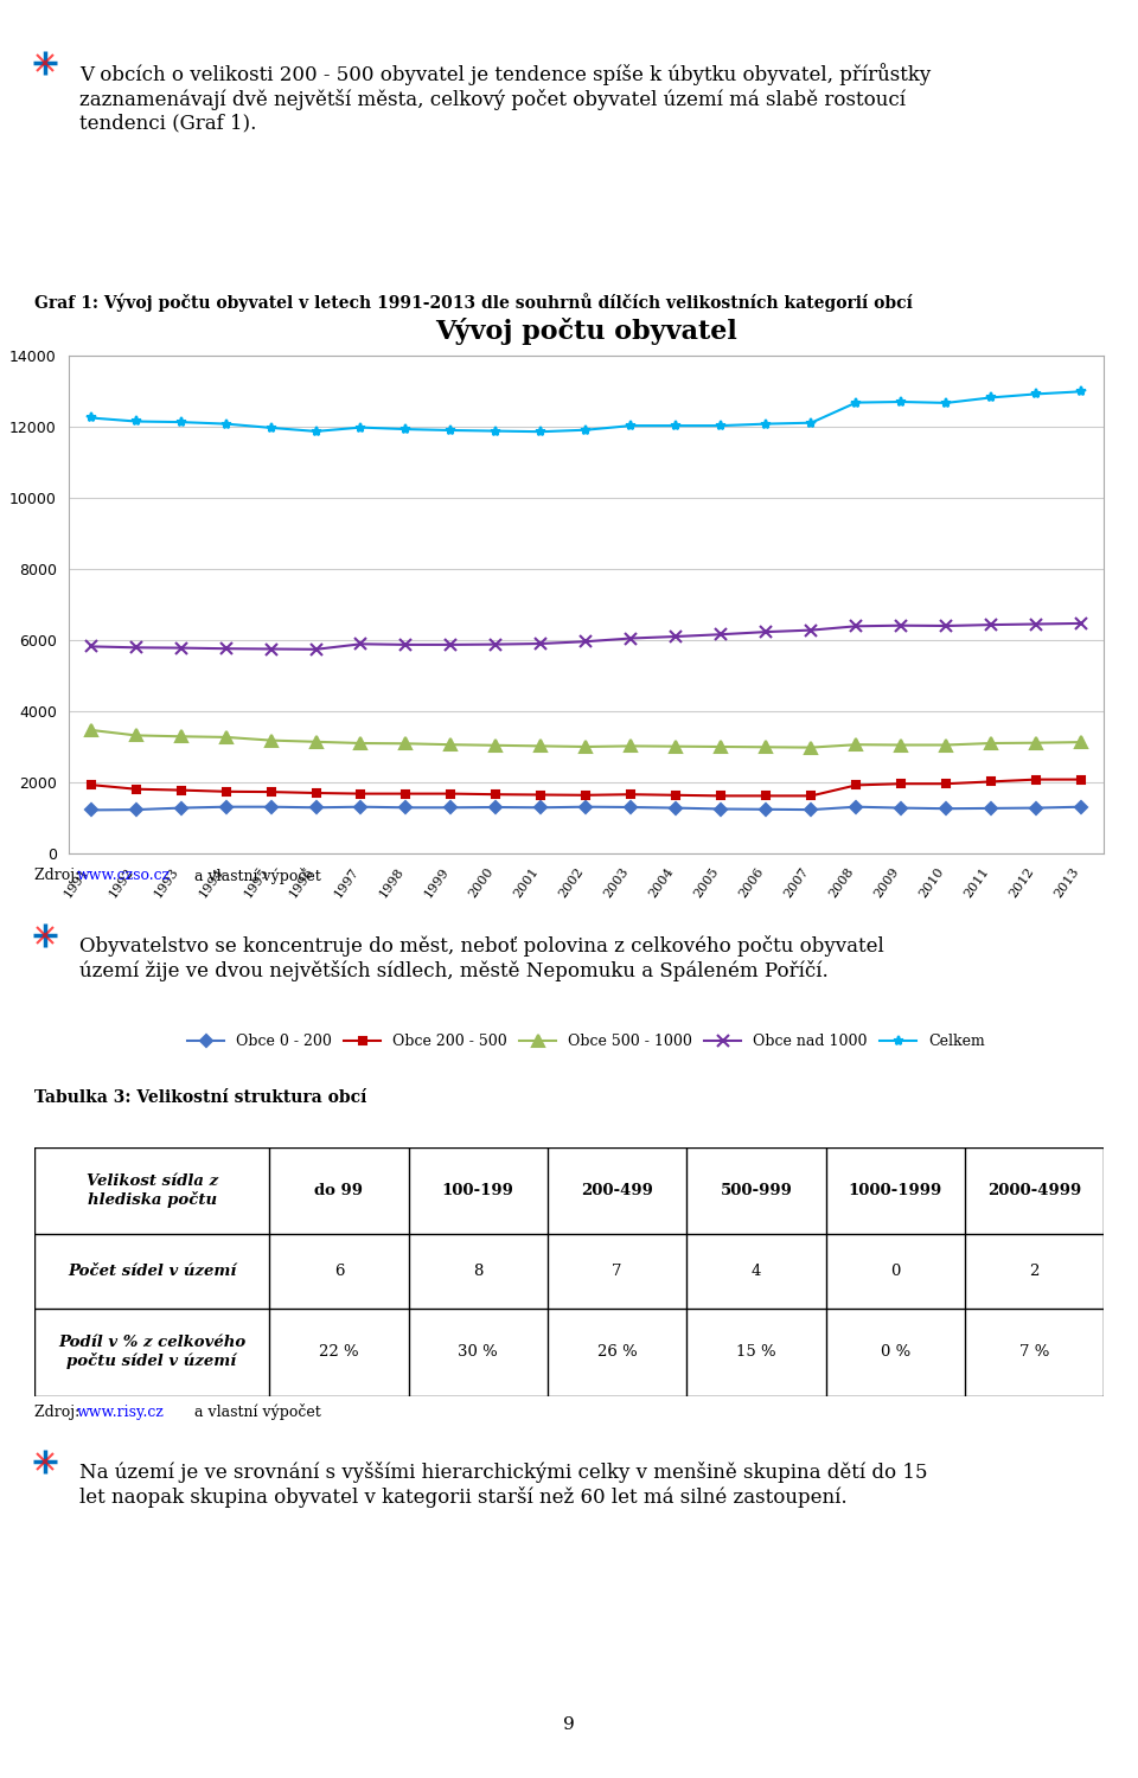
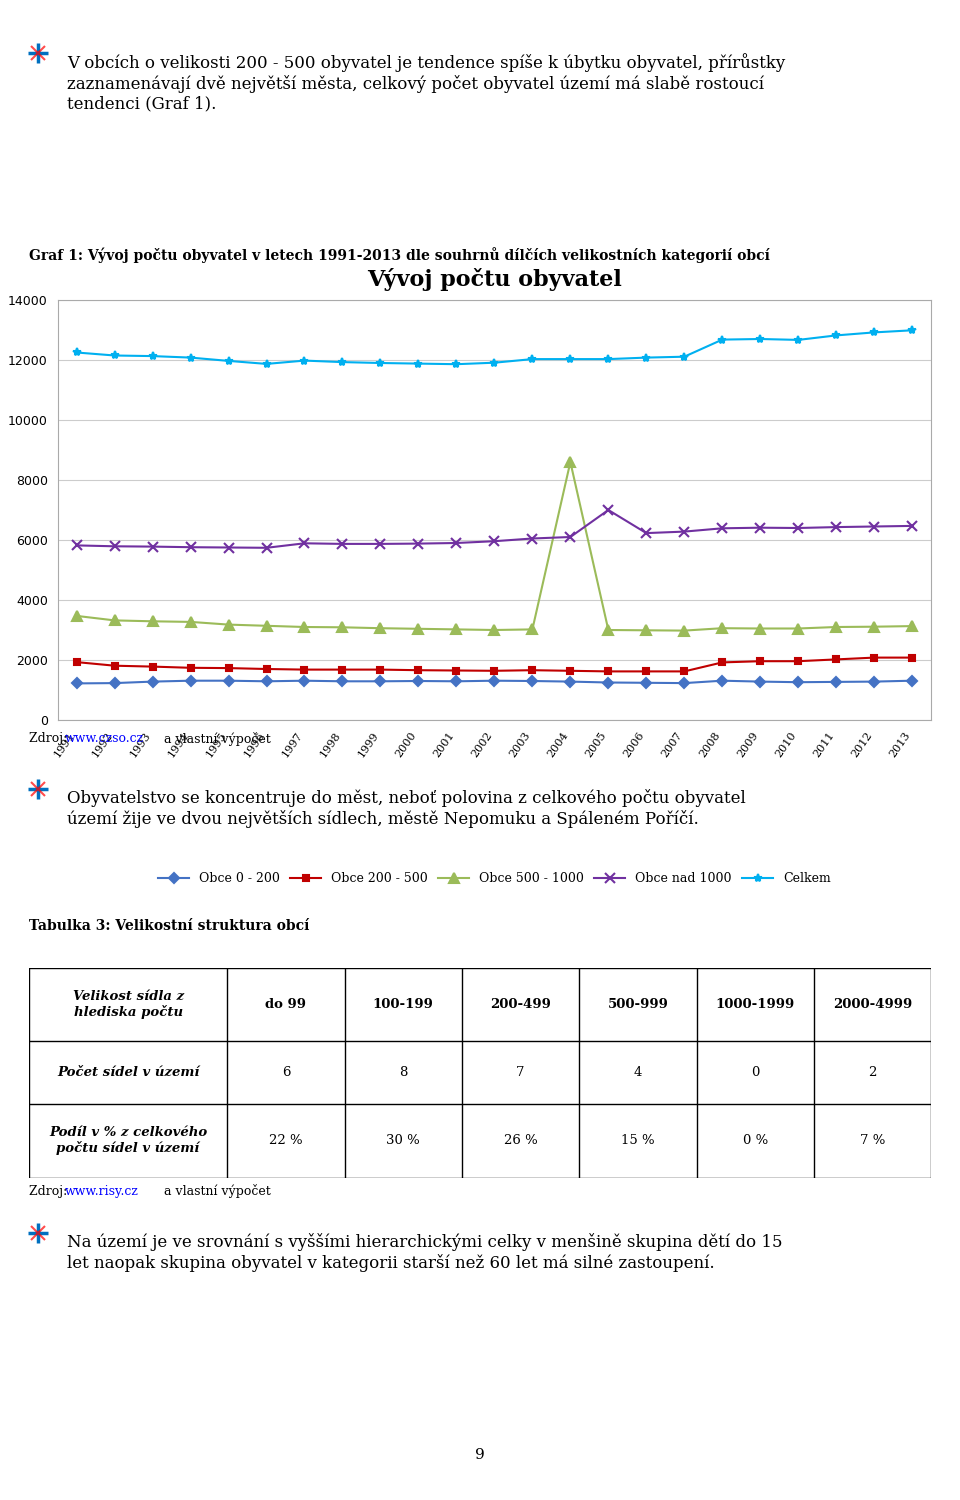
Obce 500 - 1000/2004: 3010 -> 8600
Obce nad 1000/2005: 6160 -> 7000
